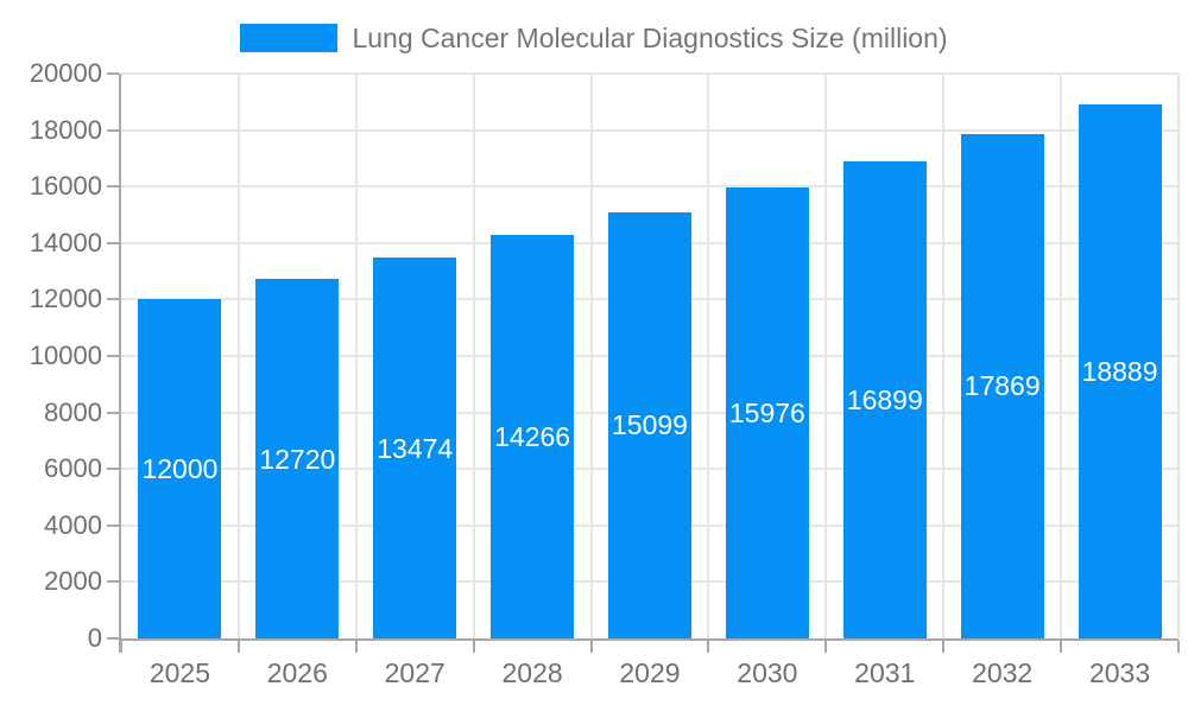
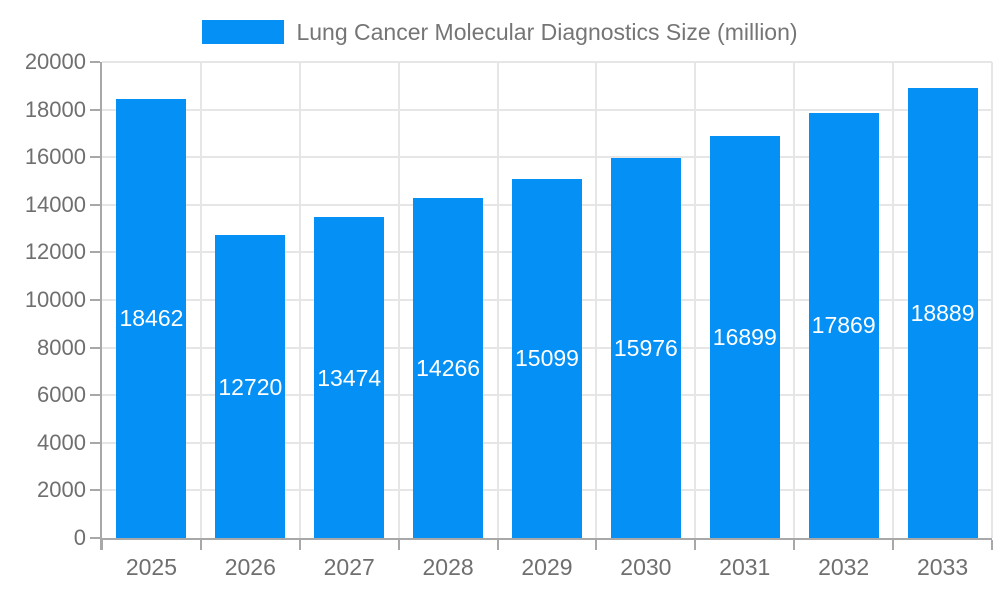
2025: 12000 -> 18462
